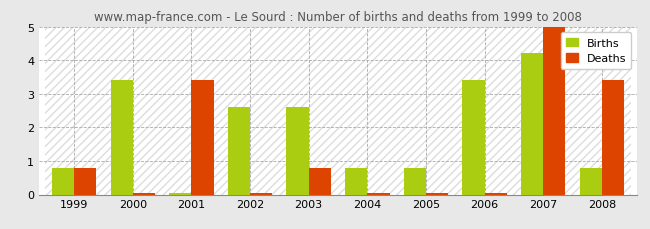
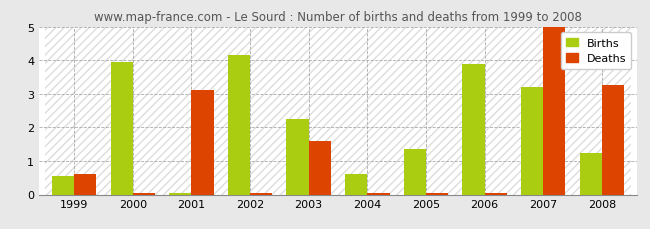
Births/1999: 0.80 -> 0.55
Deaths/1999: 0.80 -> 0.60
Births/2000: 3.40 -> 3.95
Deaths/2001: 3.40 -> 3.10
Births/2002: 2.60 -> 4.15
Births/2003: 2.60 -> 2.25
Deaths/2003: 0.80 -> 1.60
Births/2004: 0.80 -> 0.60
Births/2005: 0.80 -> 1.35
Births/2006: 3.40 -> 3.90
Births/2007: 4.20 -> 3.20
Births/2008: 0.80 -> 1.25
Deaths/2008: 3.40 -> 3.25
